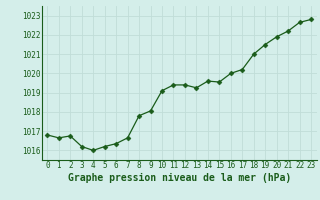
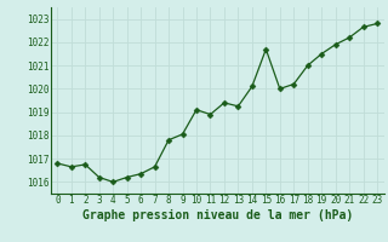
11: 1019.4 -> 1018.9
14: 1019.6 -> 1020.1
15: 1019.5 -> 1021.7
